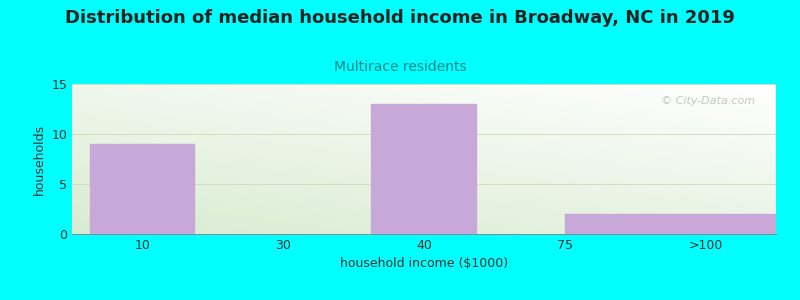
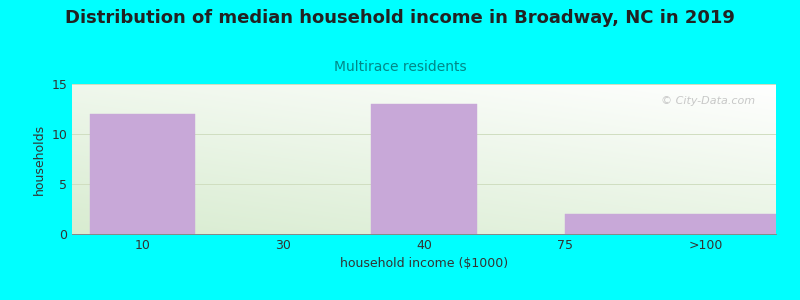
10: 9 -> 12
